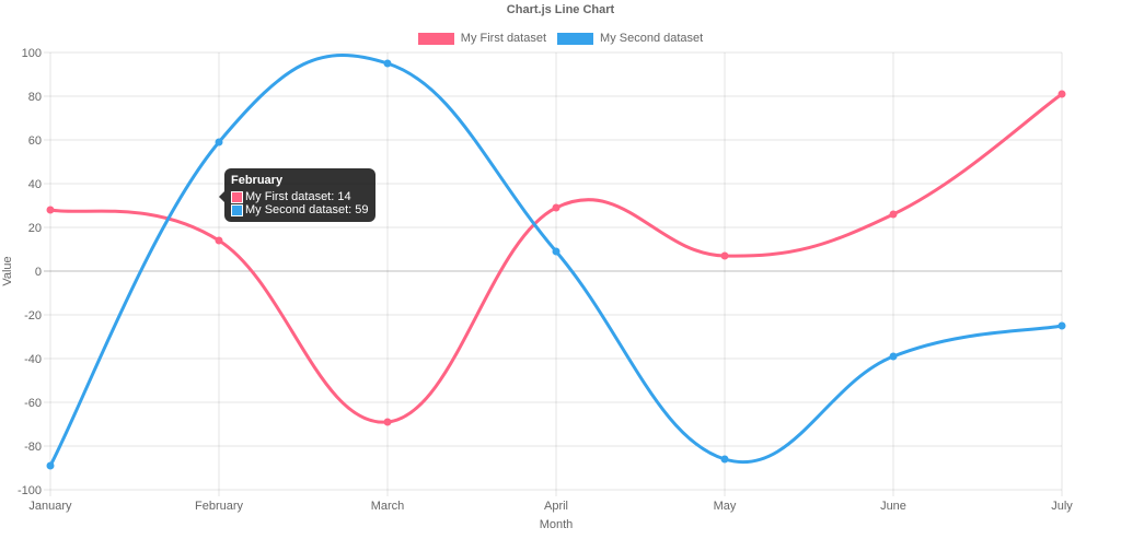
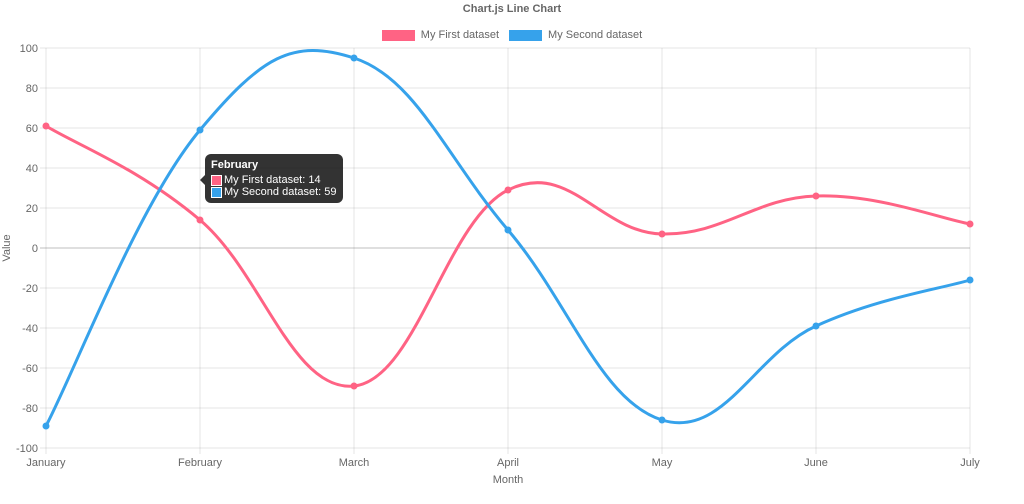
My First dataset/January: 28 -> 61
My First dataset/July: 81 -> 12
My Second dataset/July: -25 -> -16
